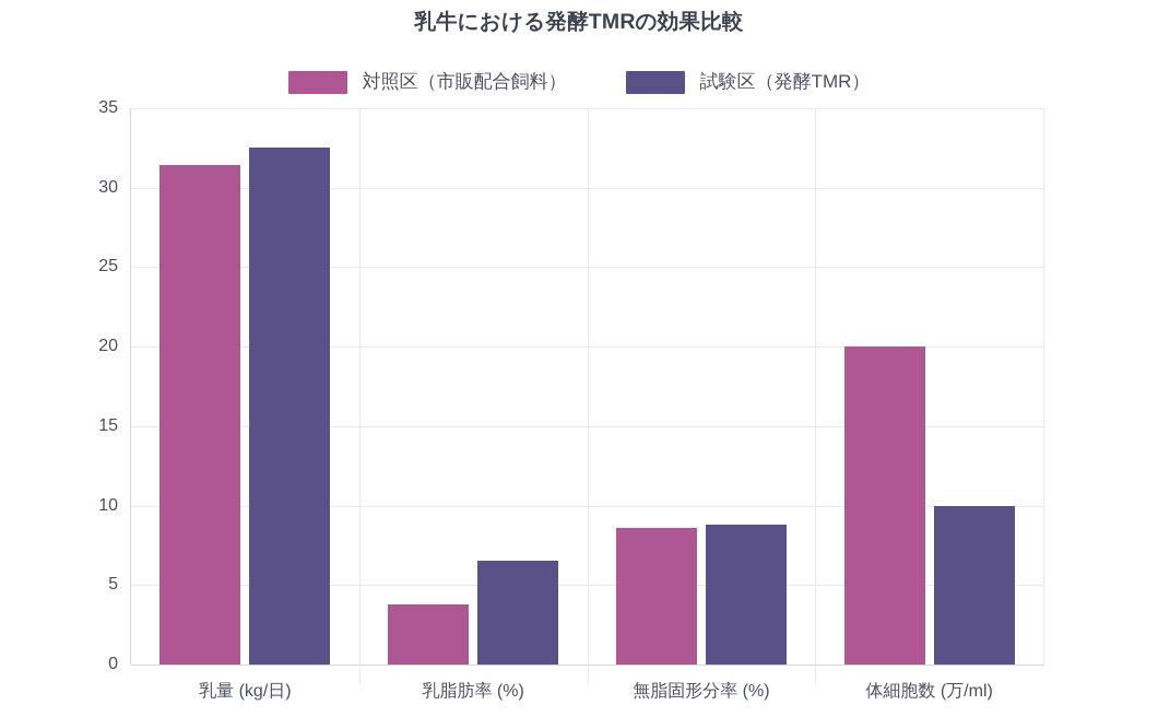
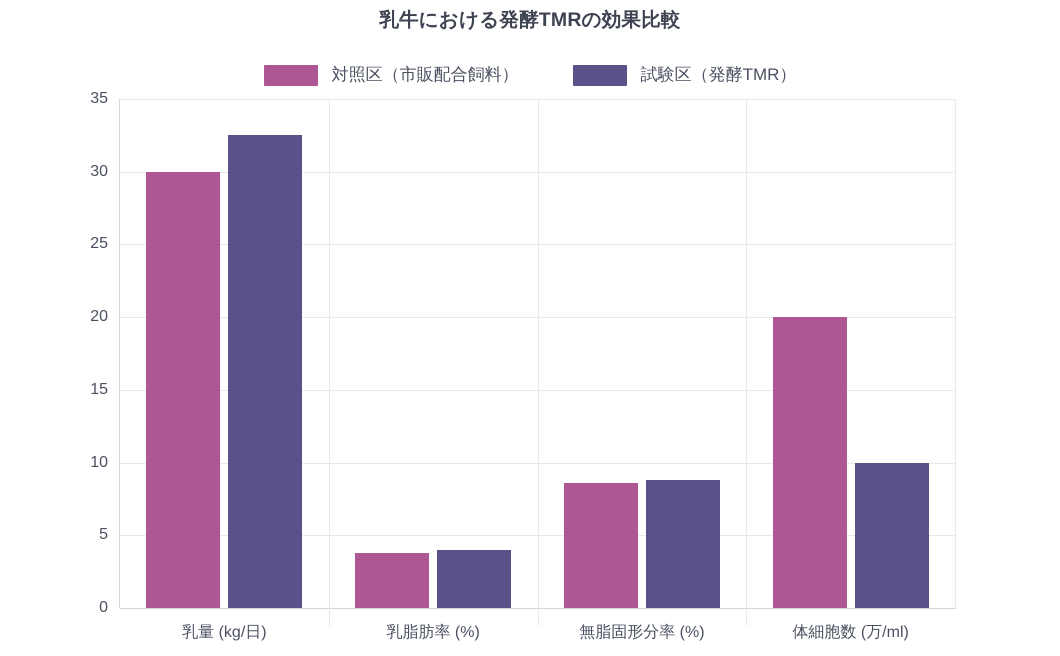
対照区（市販配合飼料）/乳量 (kg/日): 31.4 -> 30.0
試験区（発酵TMR）/乳脂肪率 (%): 6.5 -> 4.0
